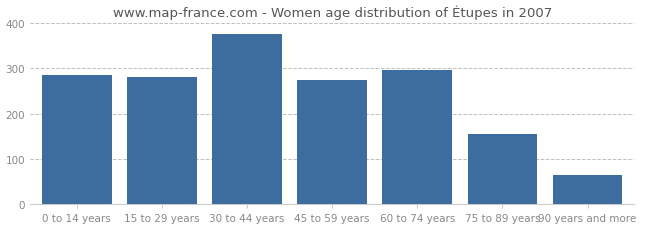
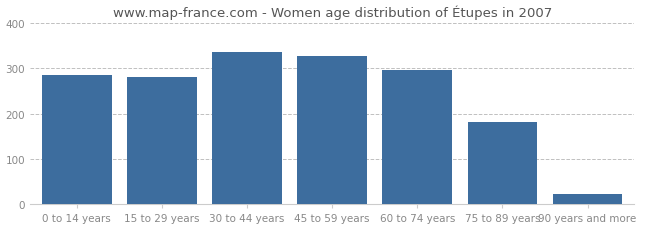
30 to 44 years: 375 -> 335
45 to 59 years: 275 -> 328
75 to 89 years: 155 -> 181
90 years and more: 65 -> 22
